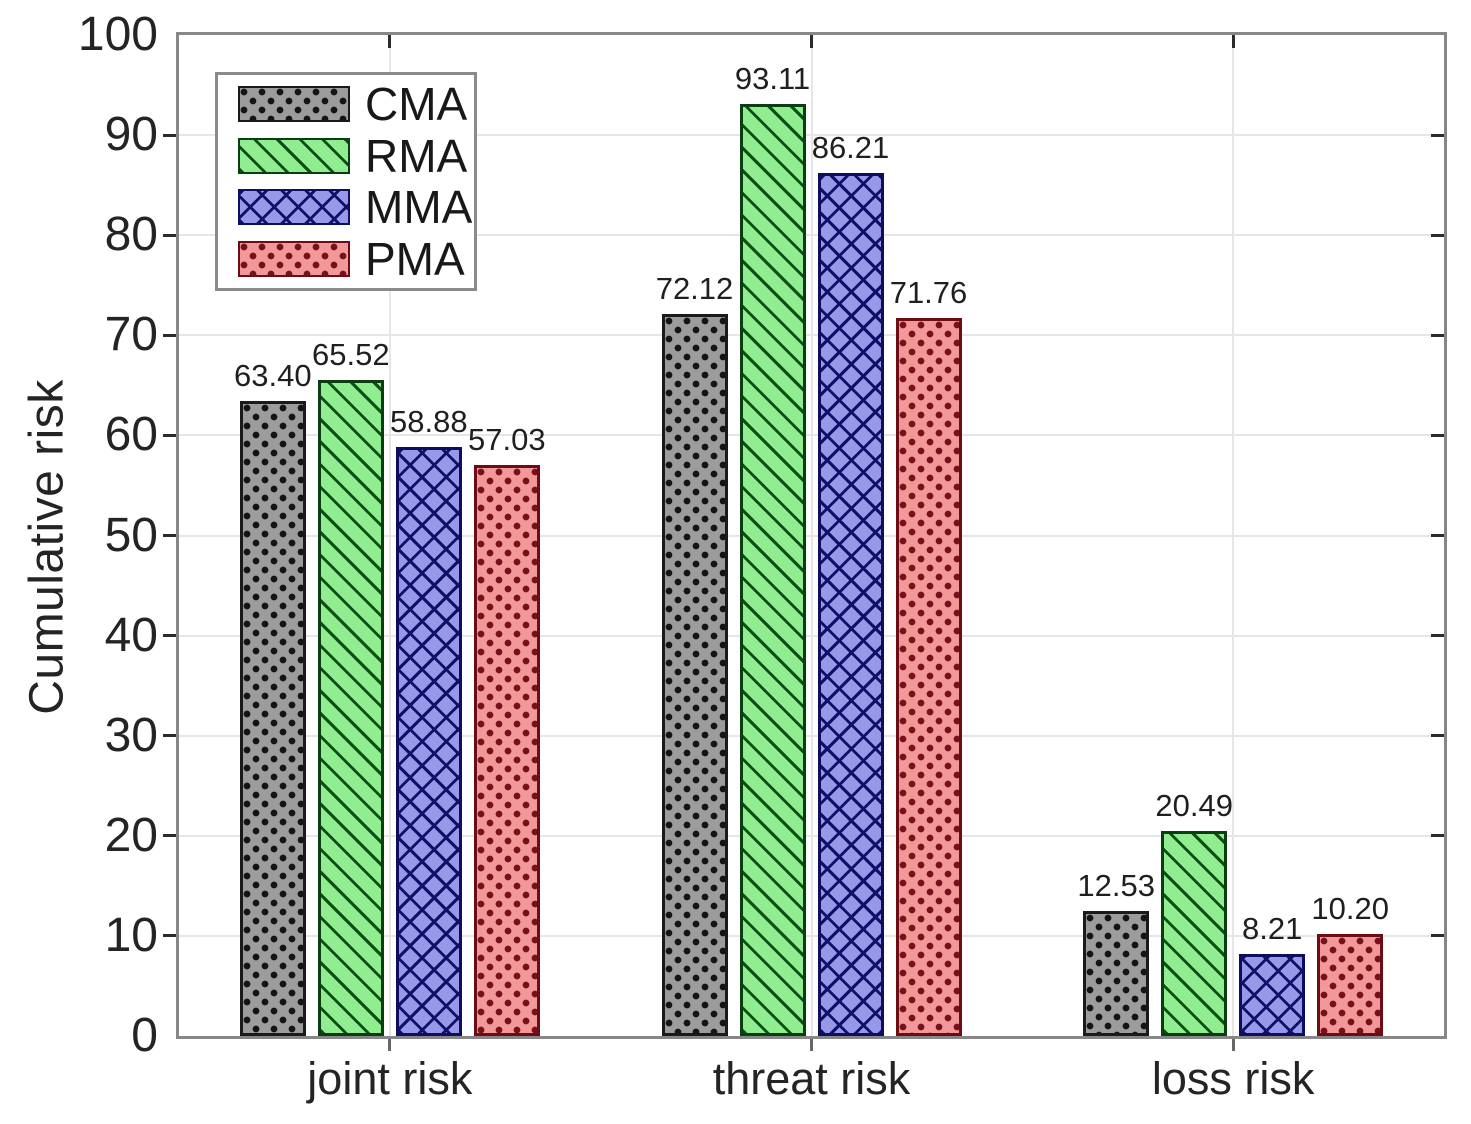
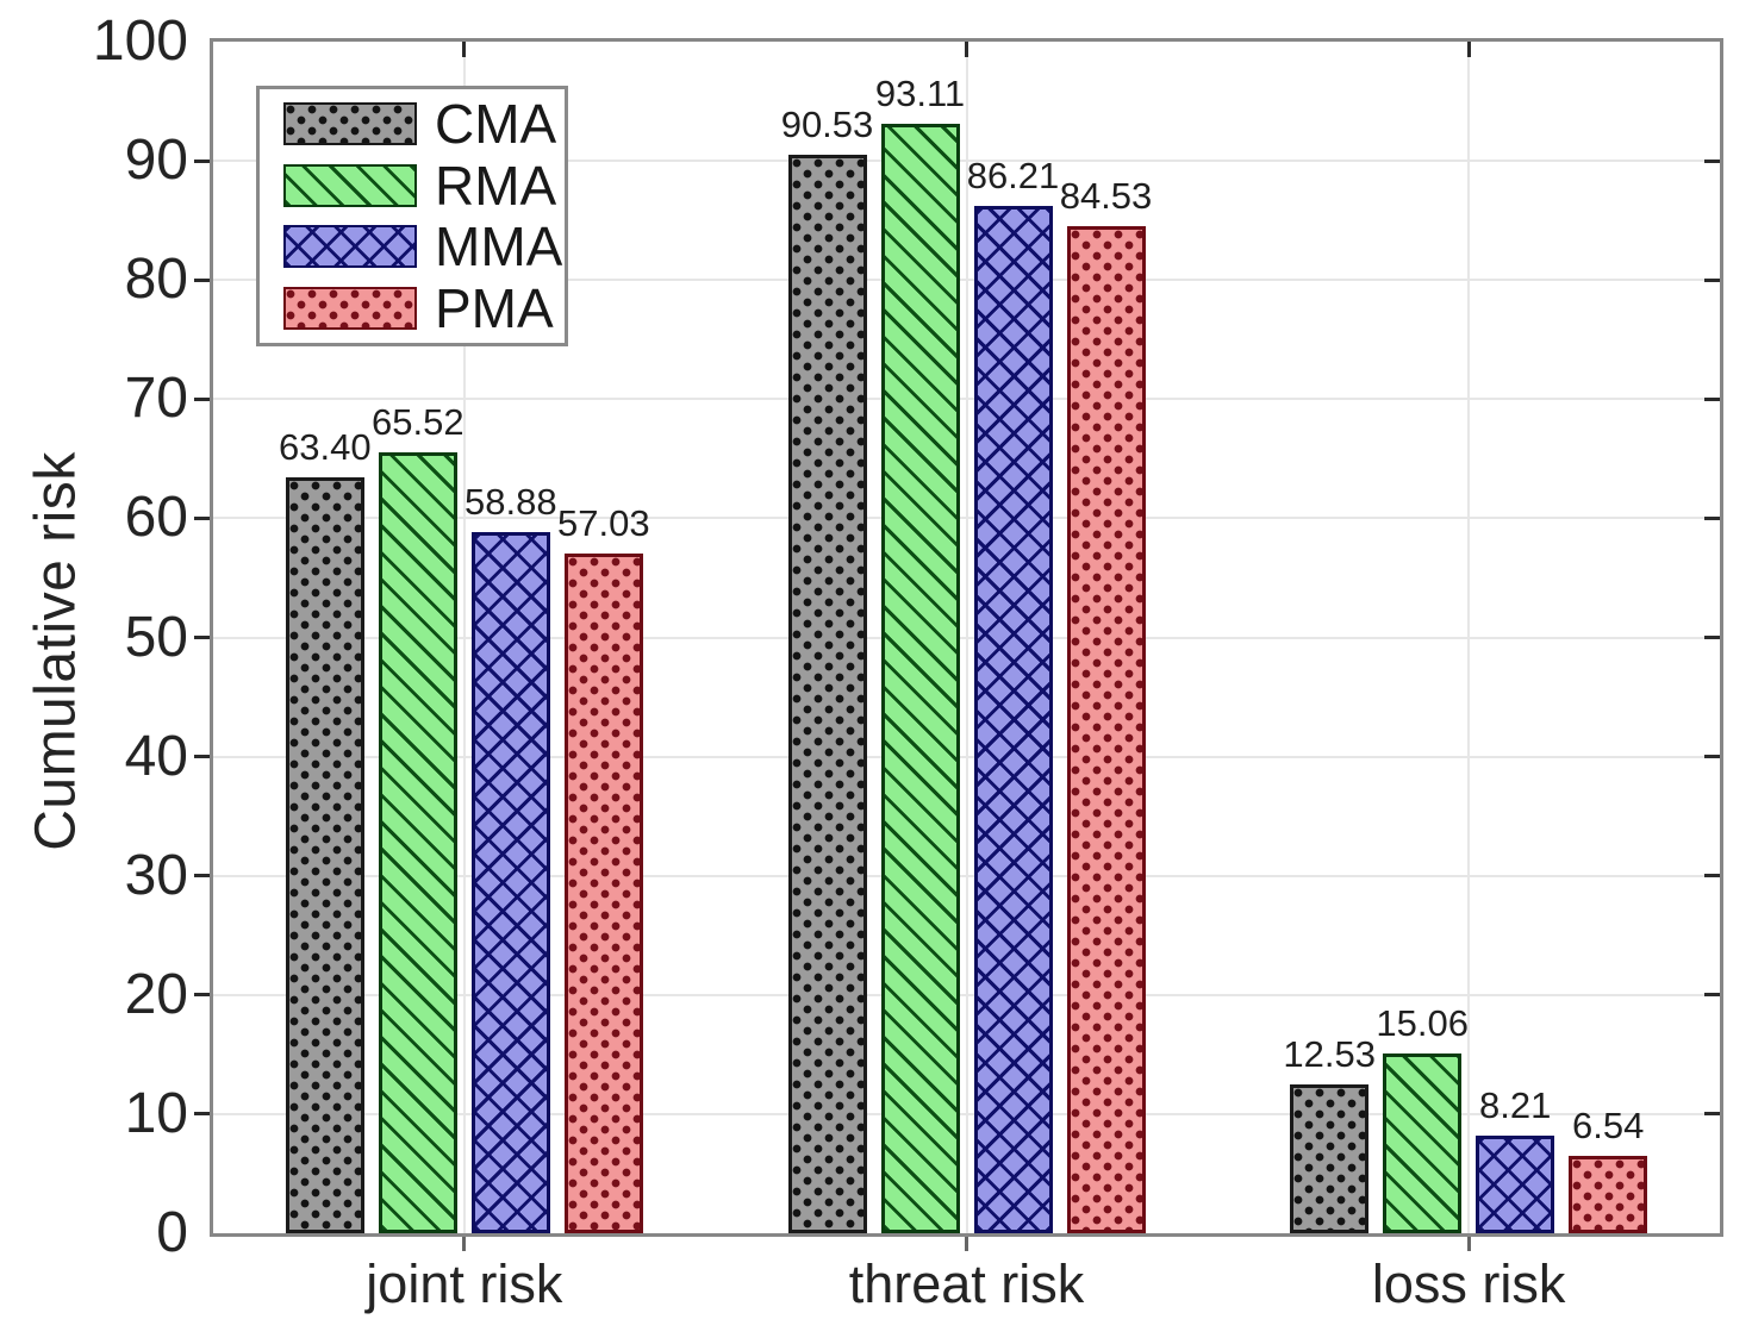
CMA/threat risk: 72.12 -> 90.53
PMA/threat risk: 71.76 -> 84.53
RMA/loss risk: 20.49 -> 15.06
PMA/loss risk: 10.20 -> 6.54
